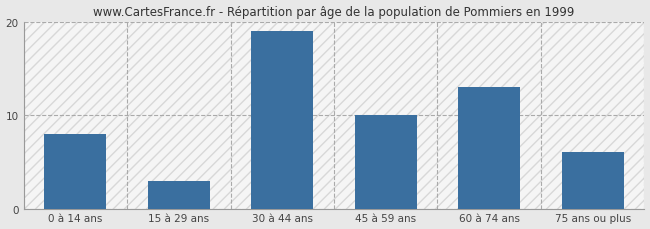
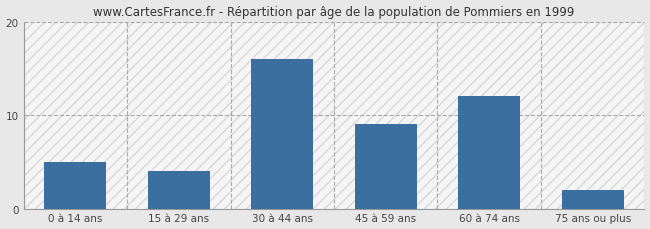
0 à 14 ans: 8 -> 5
15 à 29 ans: 3 -> 4
30 à 44 ans: 19 -> 16
45 à 59 ans: 10 -> 9
60 à 74 ans: 13 -> 12
75 ans ou plus: 6 -> 2
